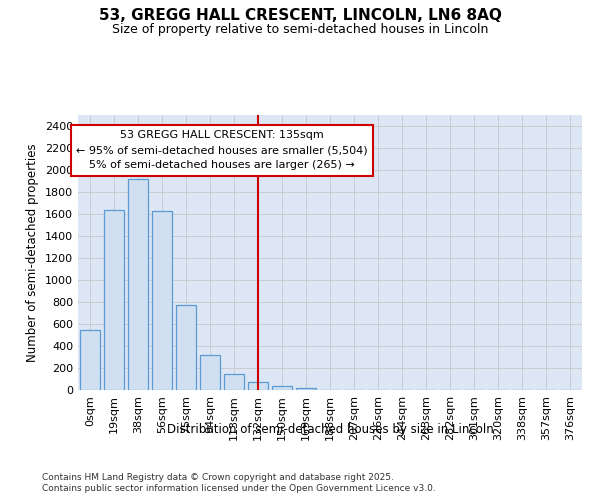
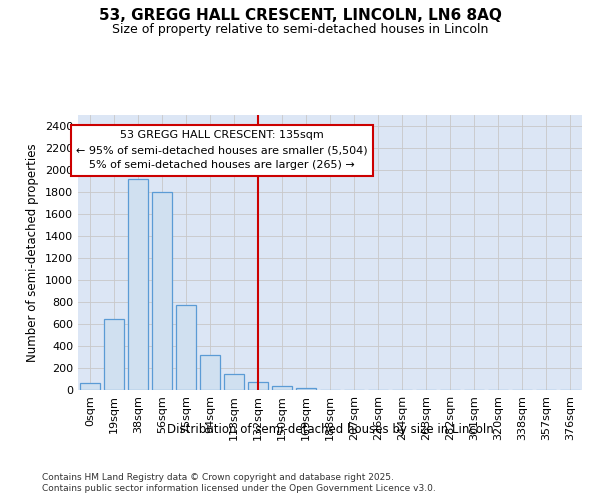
0sqm: 550 -> 60
19sqm: 1640 -> 640
56sqm: 1630 -> 1800
